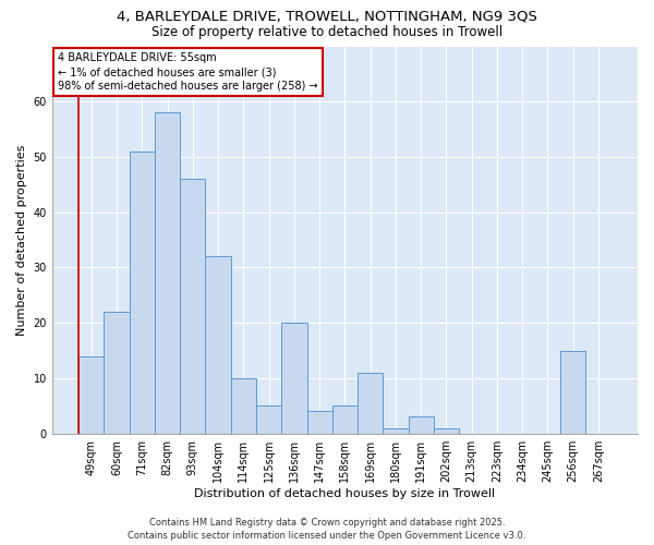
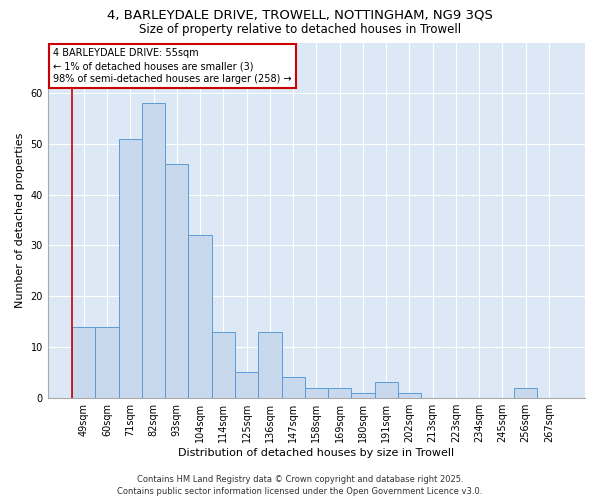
60sqm: 22 -> 14
114sqm: 10 -> 13
136sqm: 20 -> 13
158sqm: 5 -> 2
169sqm: 11 -> 2
256sqm: 15 -> 2
